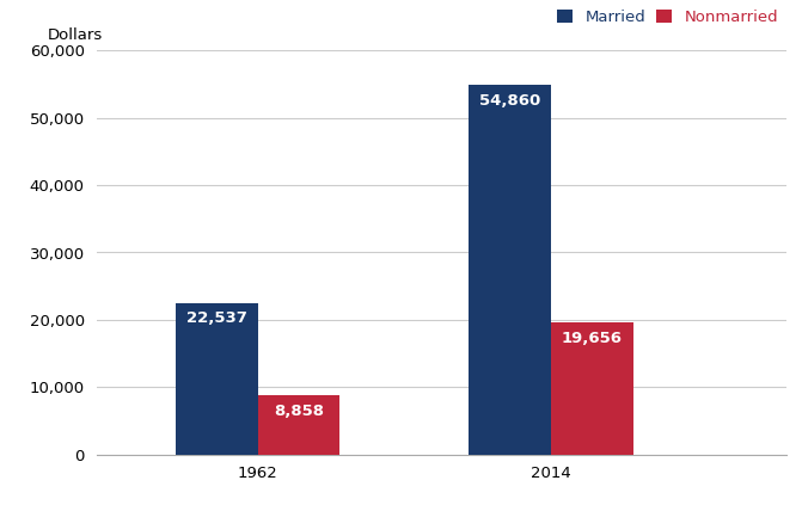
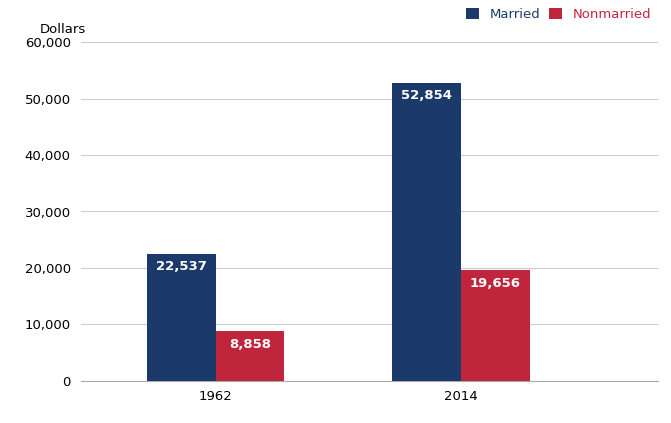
Married/2014: 54,860 -> 52,854
